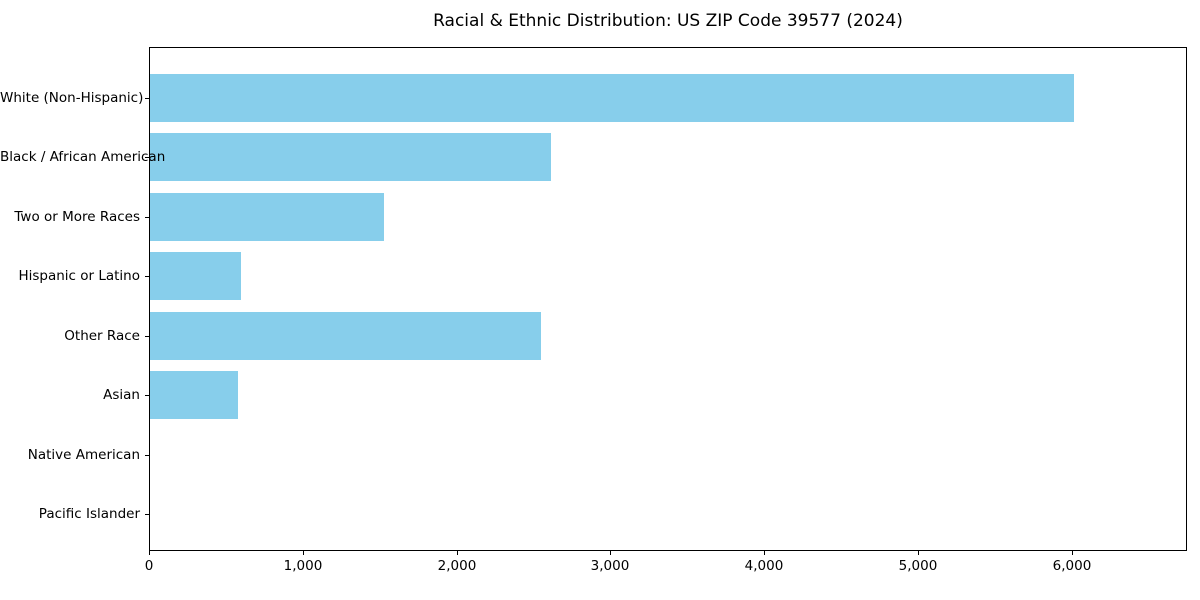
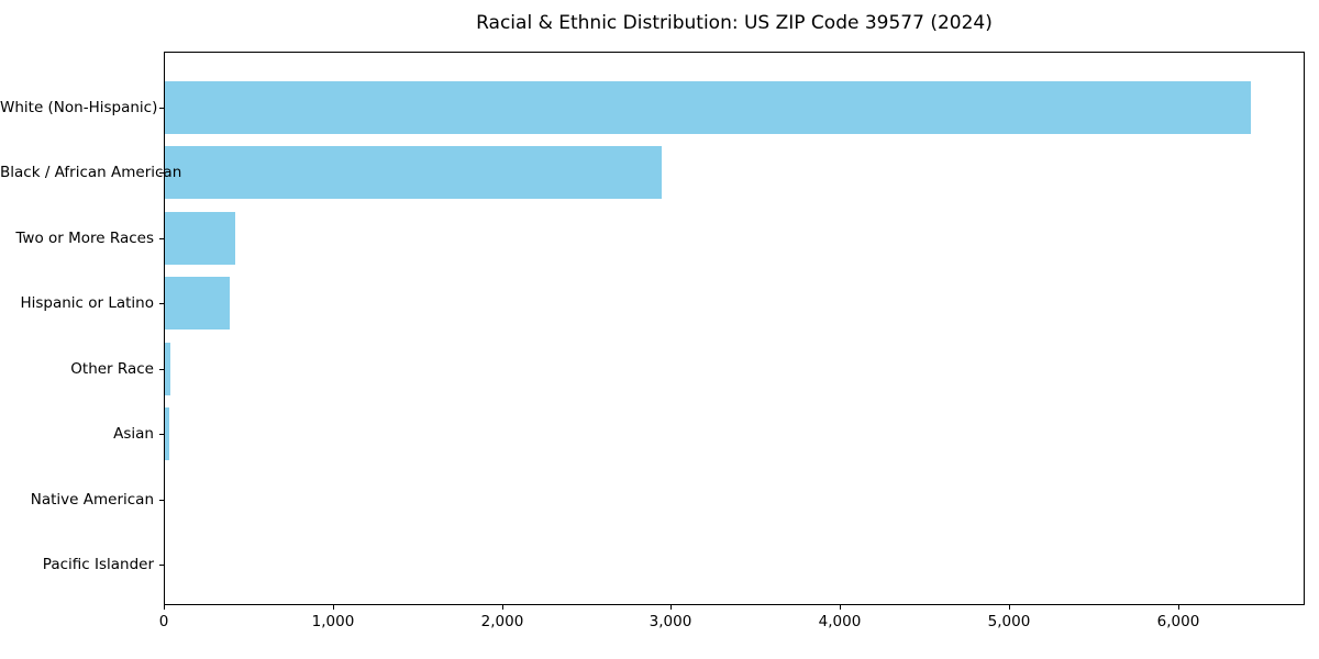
White (Non-Hispanic): 6010 -> 6420
Black / African American: 2610 -> 2940
Two or More Races: 1520 -> 420
Hispanic or Latino: 590 -> 390
Other Race: 2540 -> 30
Asian: 570 -> 20
